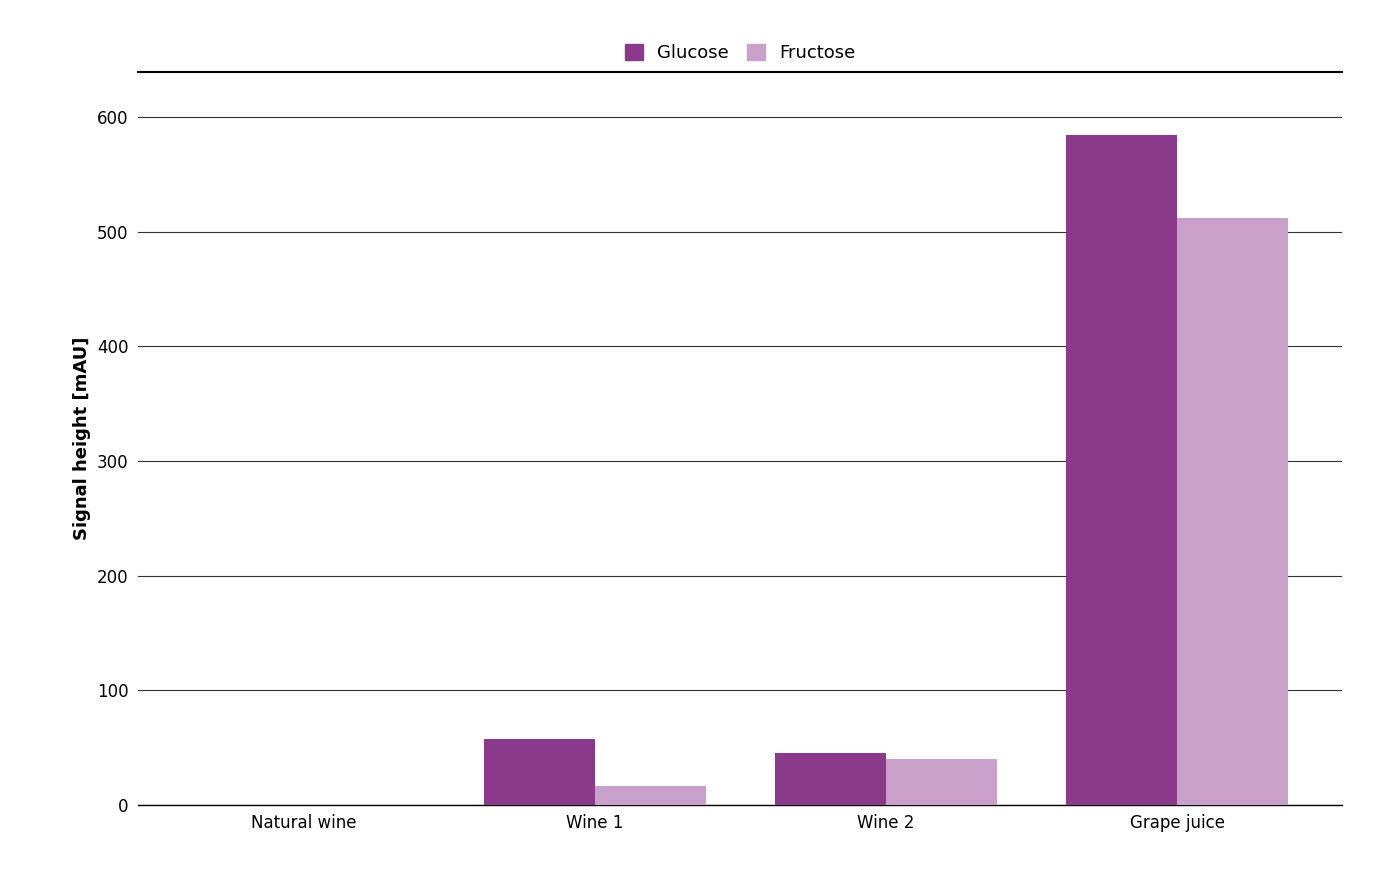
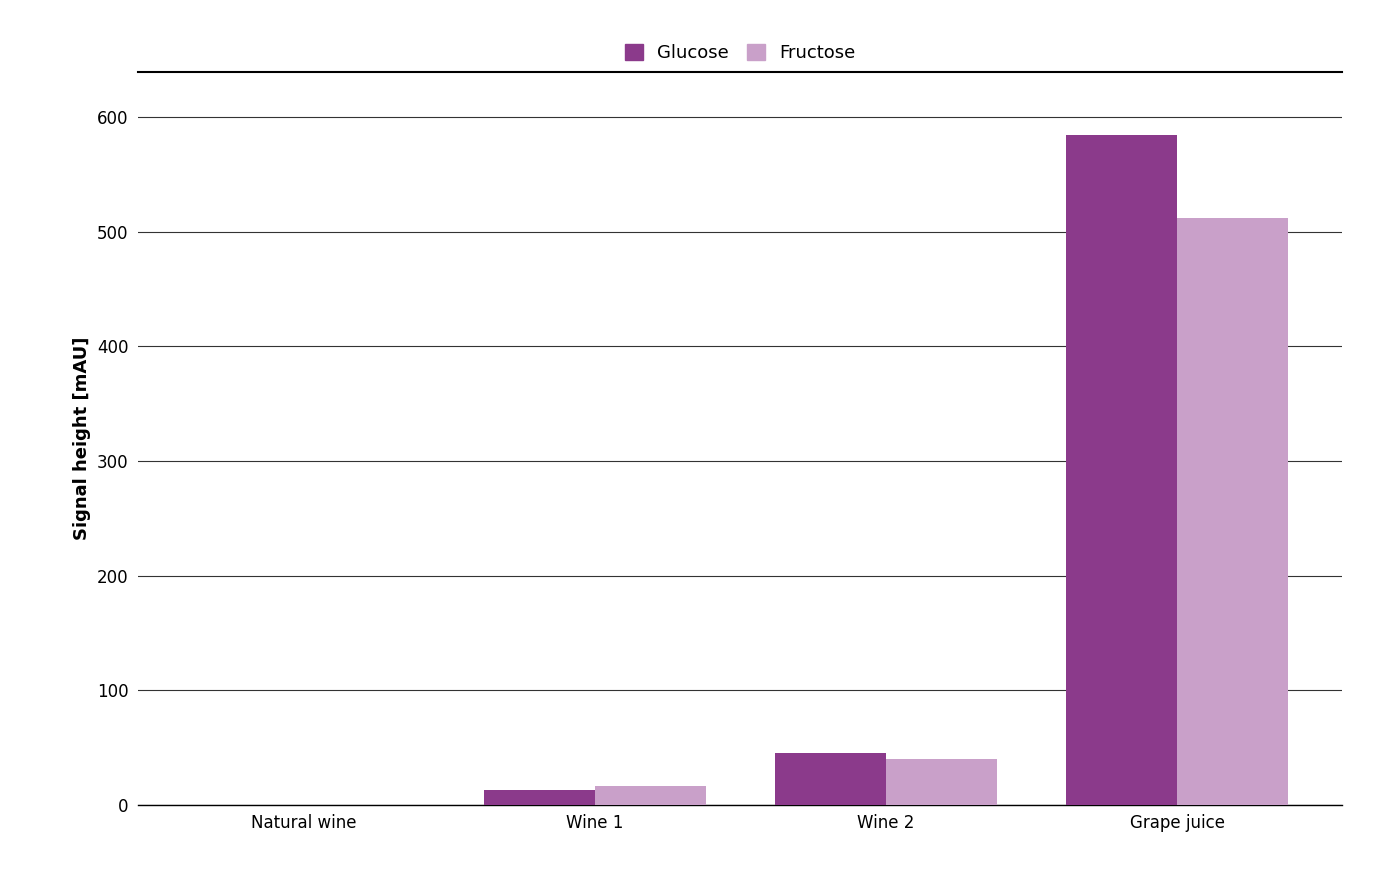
Glucose/Wine 1: 57 -> 13
